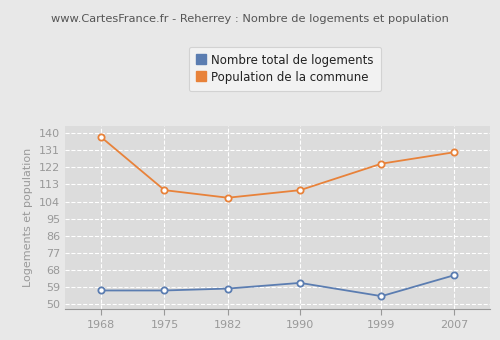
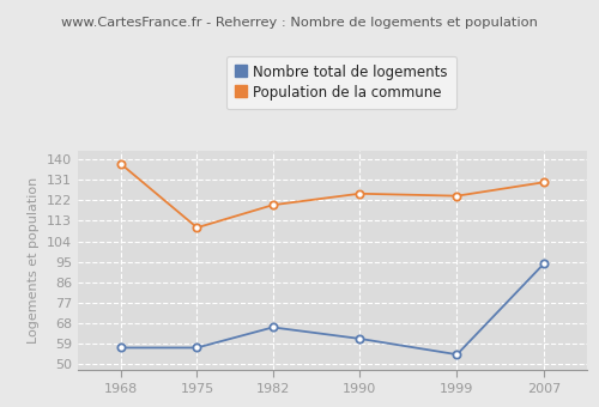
Nombre total de logements/1982: 58 -> 66
Population de la commune/1982: 106 -> 120
Population de la commune/1990: 110 -> 125
Nombre total de logements/2007: 65 -> 94
